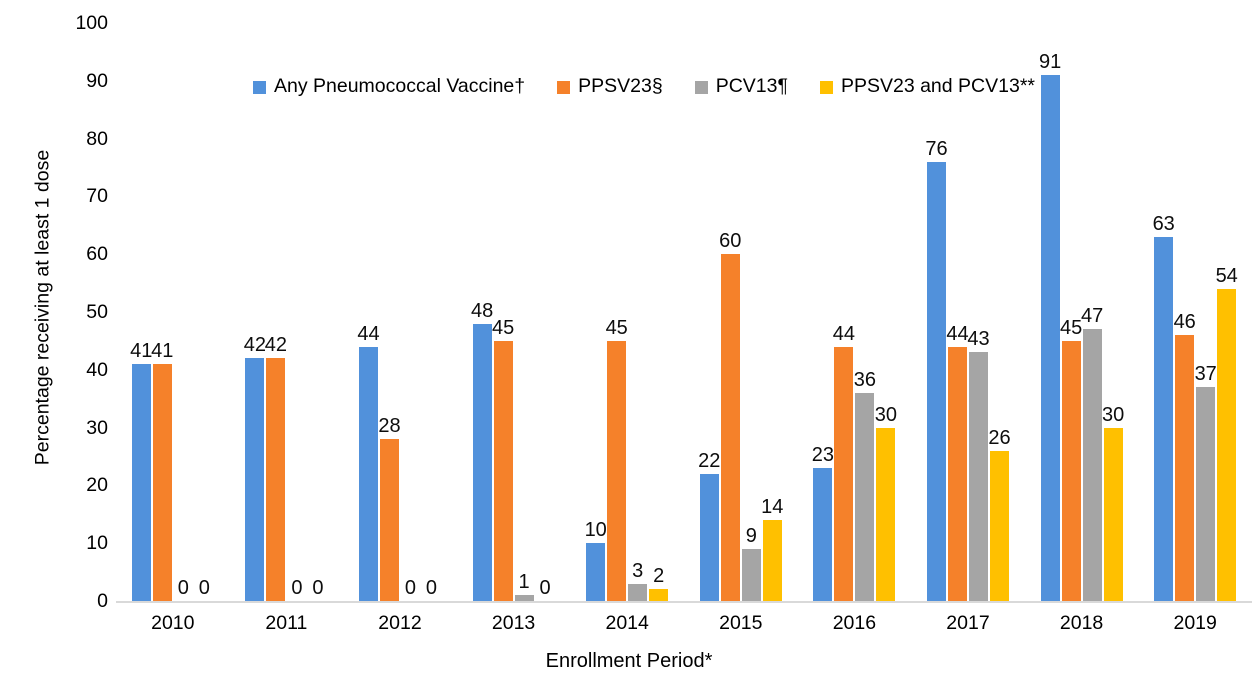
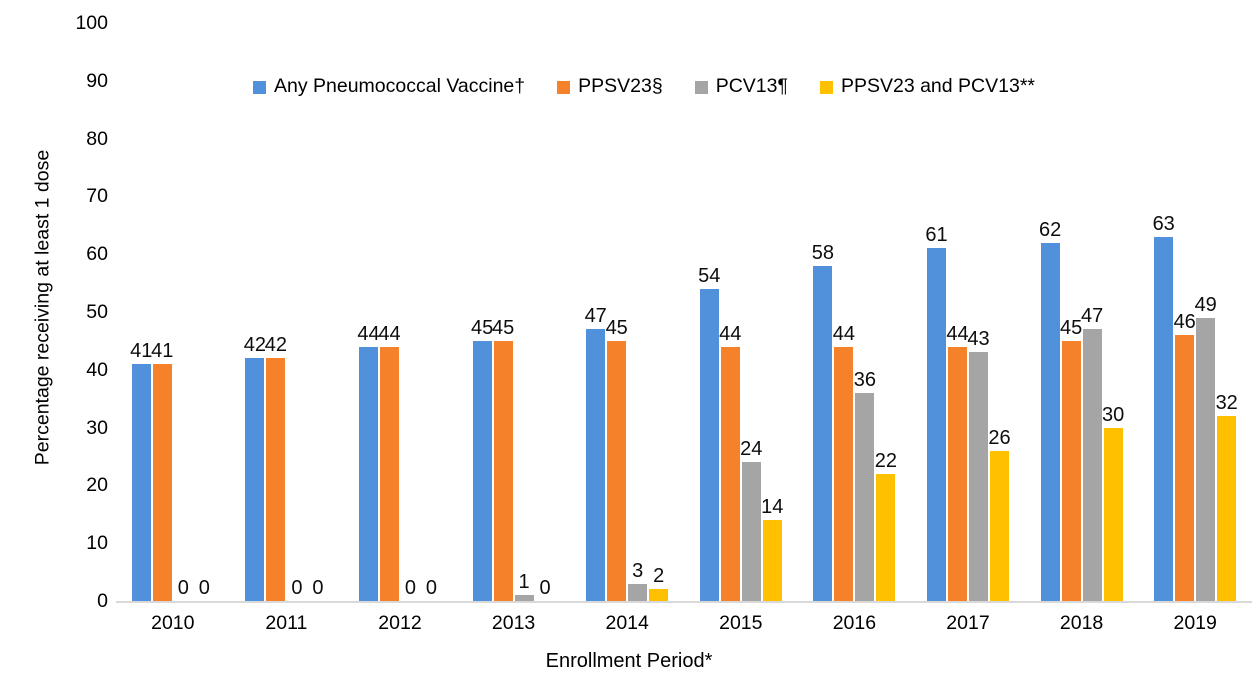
PPSV23§/2012: 28 -> 44
Any Pneumococcal Vaccine†/2013: 48 -> 45
Any Pneumococcal Vaccine†/2014: 10 -> 47
Any Pneumococcal Vaccine†/2015: 22 -> 54
PPSV23§/2015: 60 -> 44
PCV13¶/2015: 9 -> 24
Any Pneumococcal Vaccine†/2016: 23 -> 58
PPSV23 and PCV13**/2016: 30 -> 22
Any Pneumococcal Vaccine†/2017: 76 -> 61
Any Pneumococcal Vaccine†/2018: 91 -> 62
PCV13¶/2019: 37 -> 49
PPSV23 and PCV13**/2019: 54 -> 32
